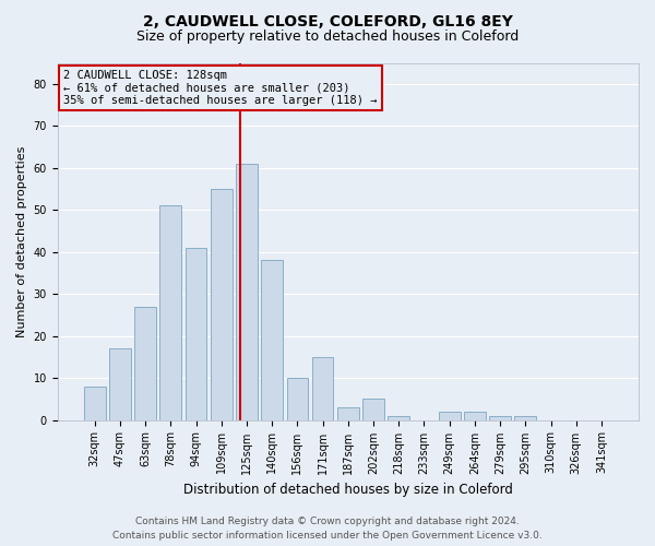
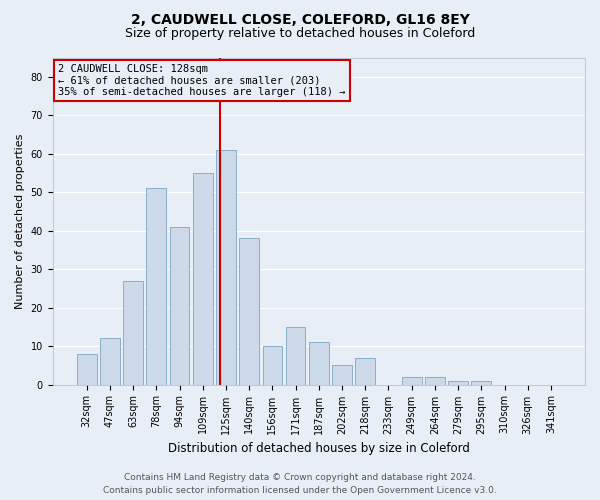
47sqm: 17 -> 12
187sqm: 3 -> 11
218sqm: 1 -> 7
